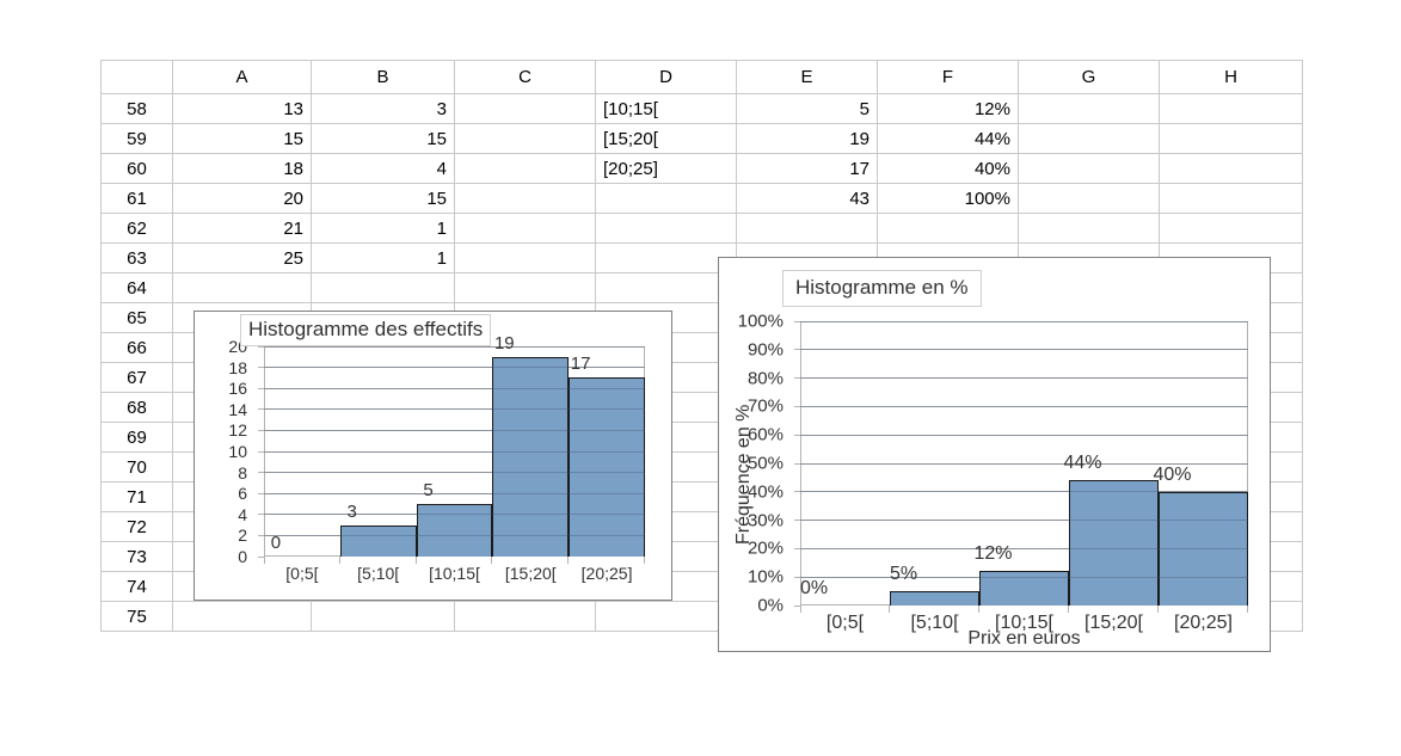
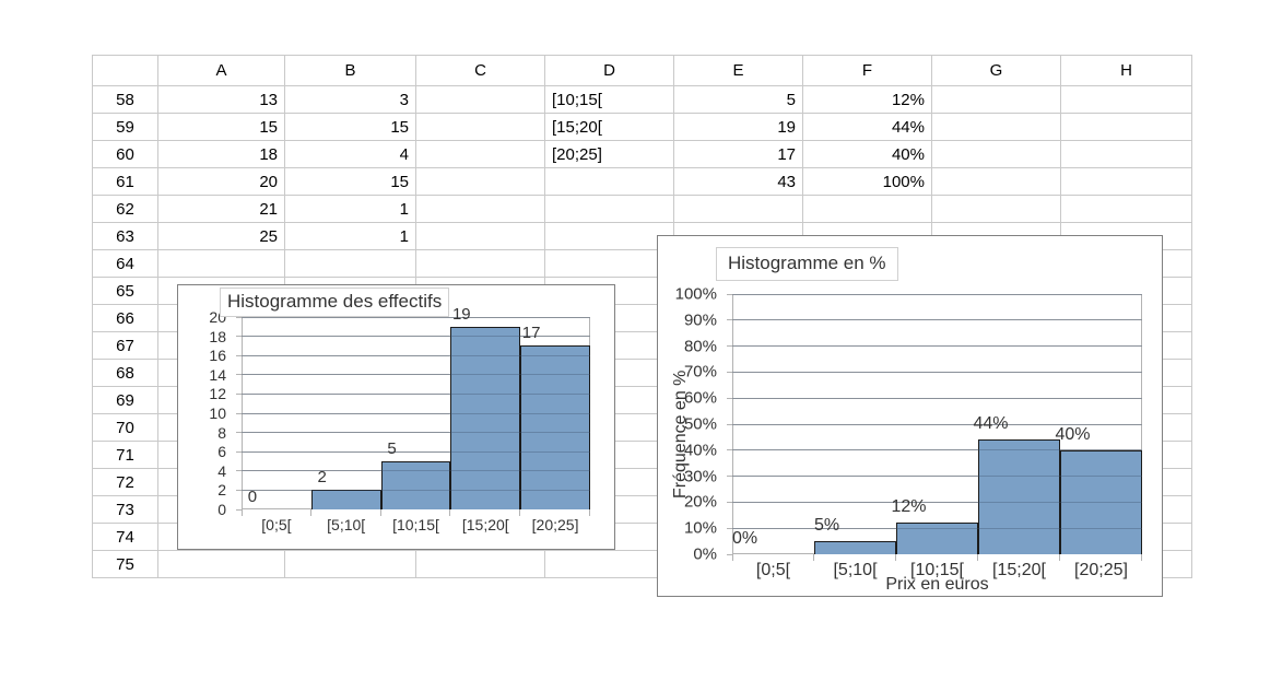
Histogramme des effectifs/[5;10[: 3 -> 2
